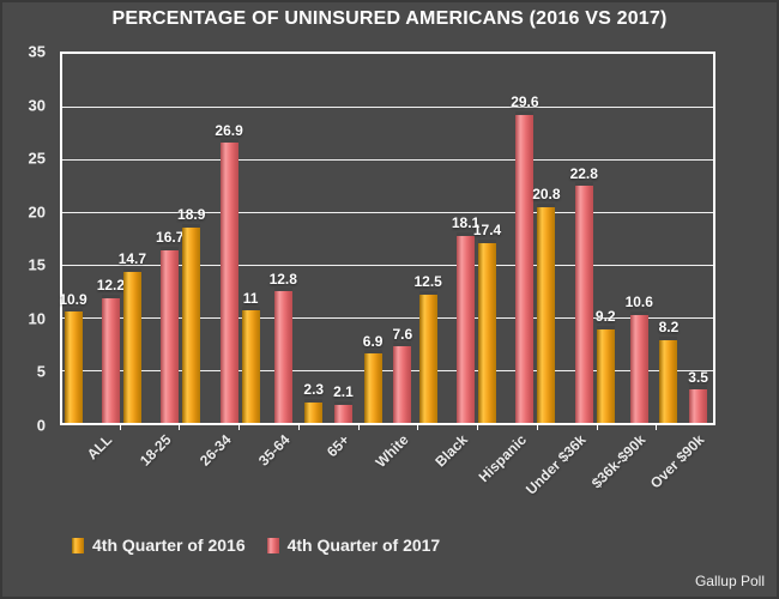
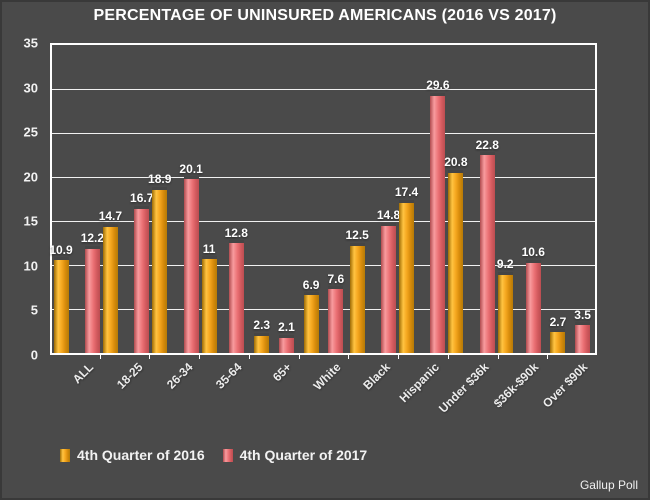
4th Quarter of 2017/26-34: 26.9 -> 20.1
4th Quarter of 2017/Black: 18.1 -> 14.8
4th Quarter of 2016/Over $90k: 8.2 -> 2.7
